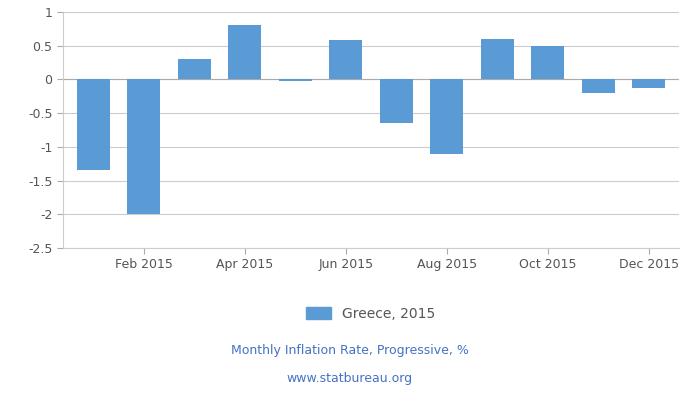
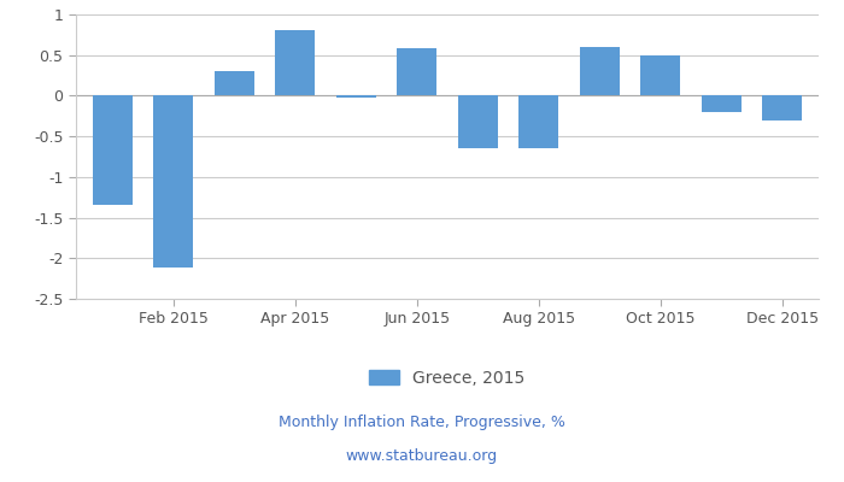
Feb 2015: -2.00 -> -2.12
Aug 2015: -1.10 -> -0.64
Dec 2015: -0.13 -> -0.30
